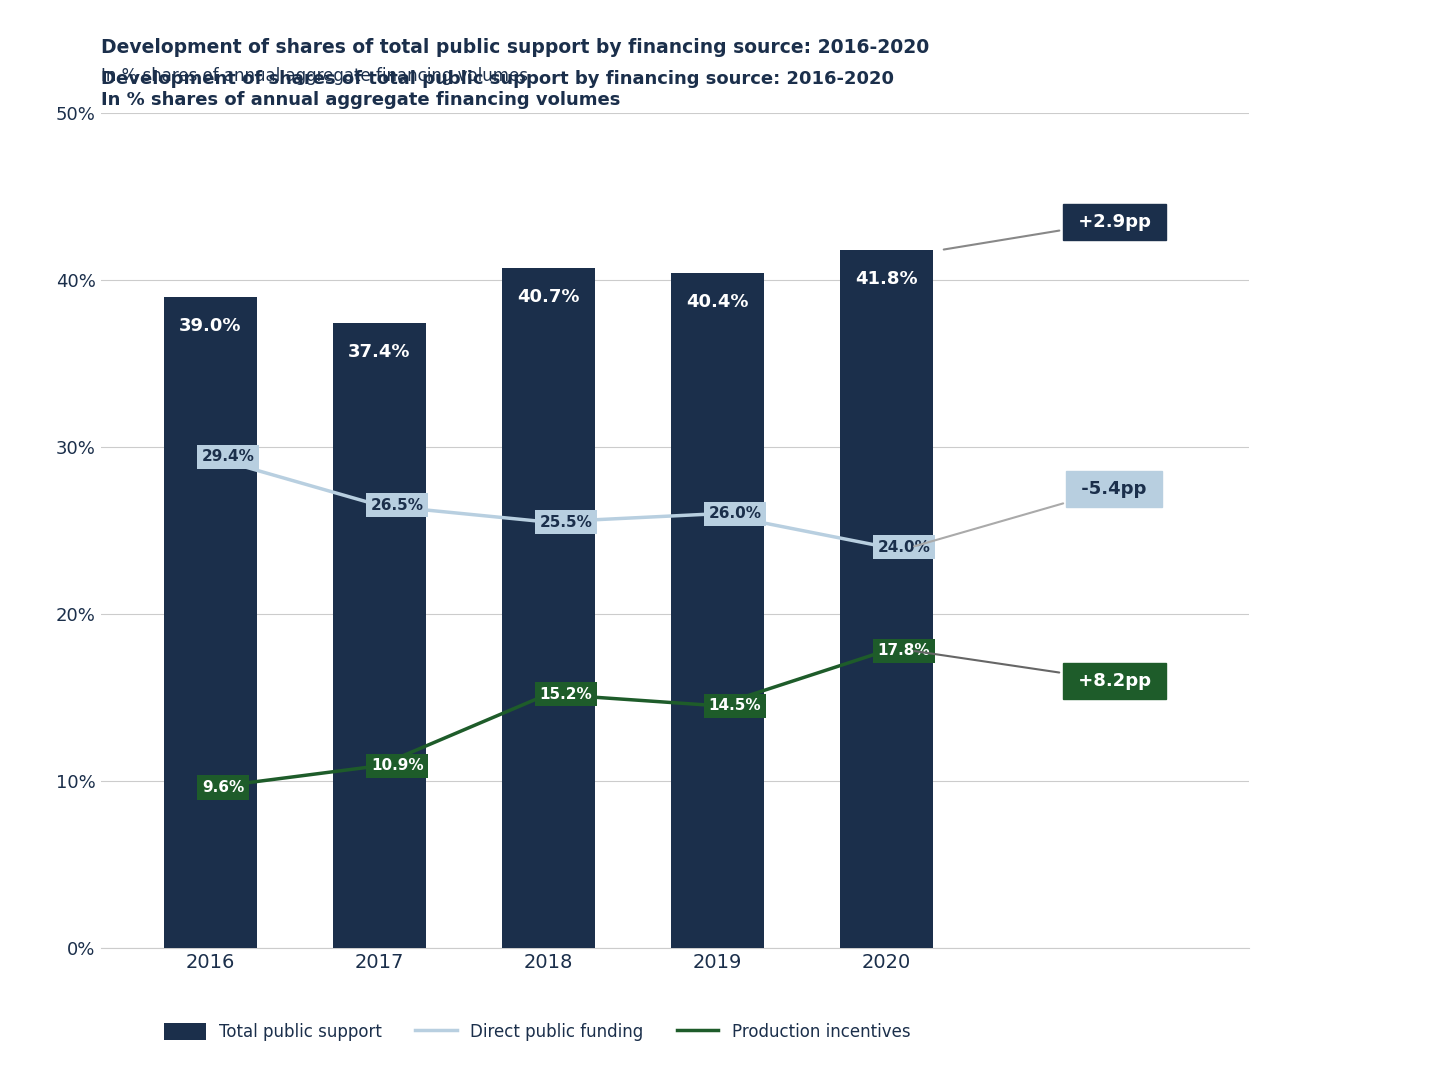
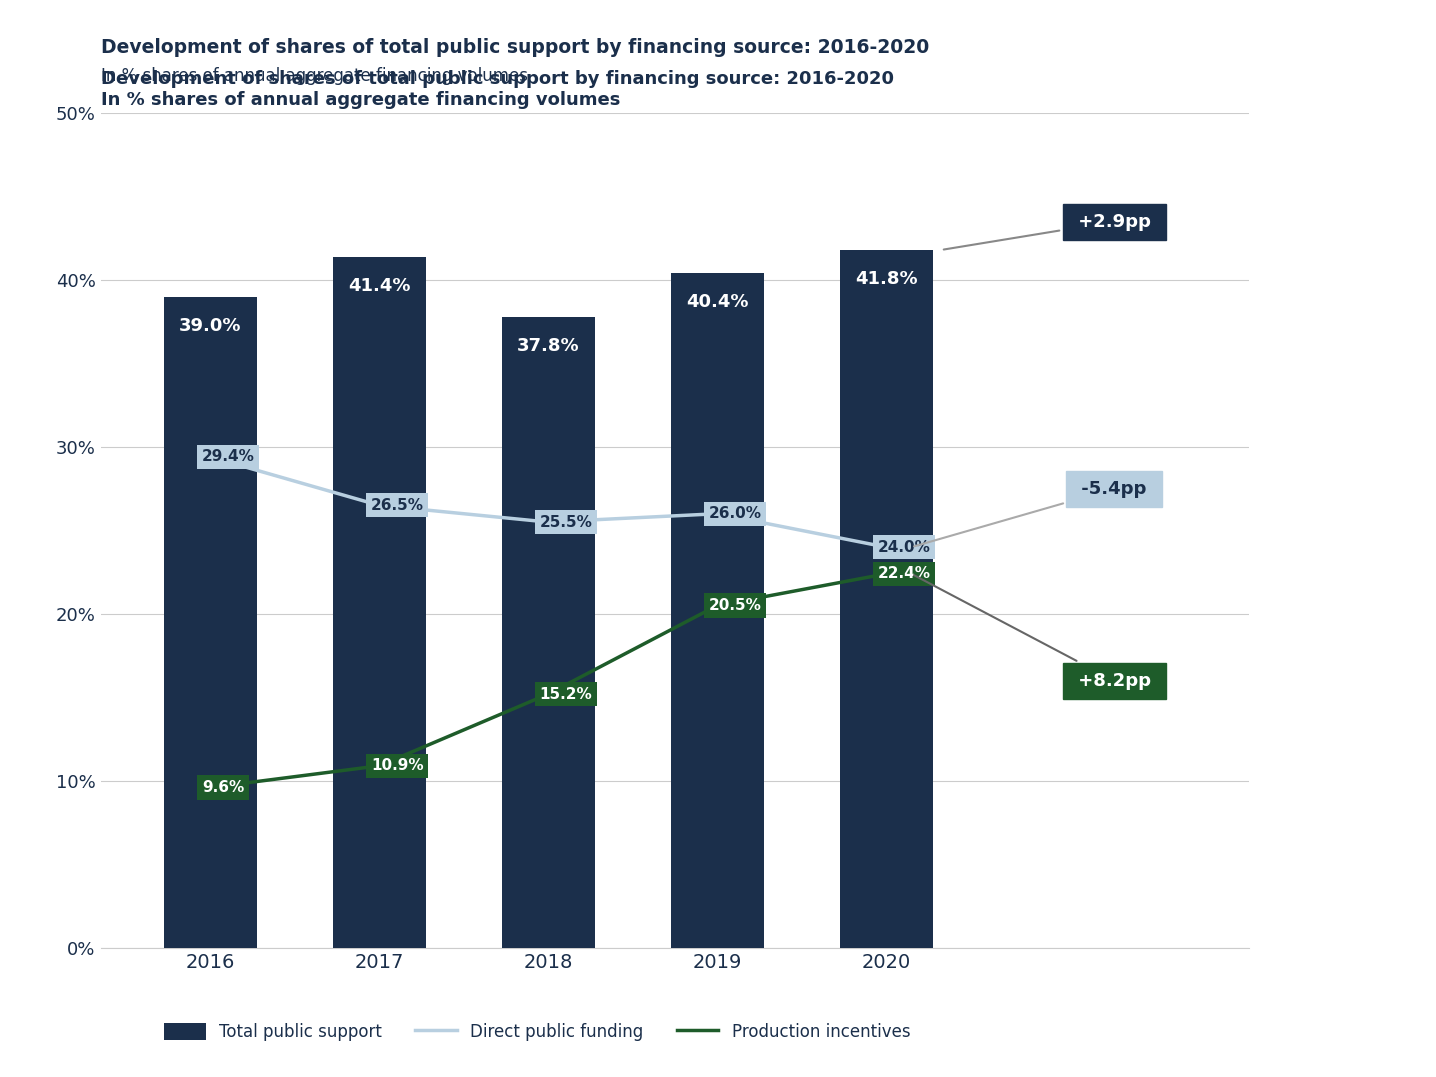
Total public support/2017: 37.4% -> 41.4%
Total public support/2018: 40.7% -> 37.8%
Production incentives/2019: 14.5% -> 20.5%
Production incentives/2020: 17.8% -> 22.4%
